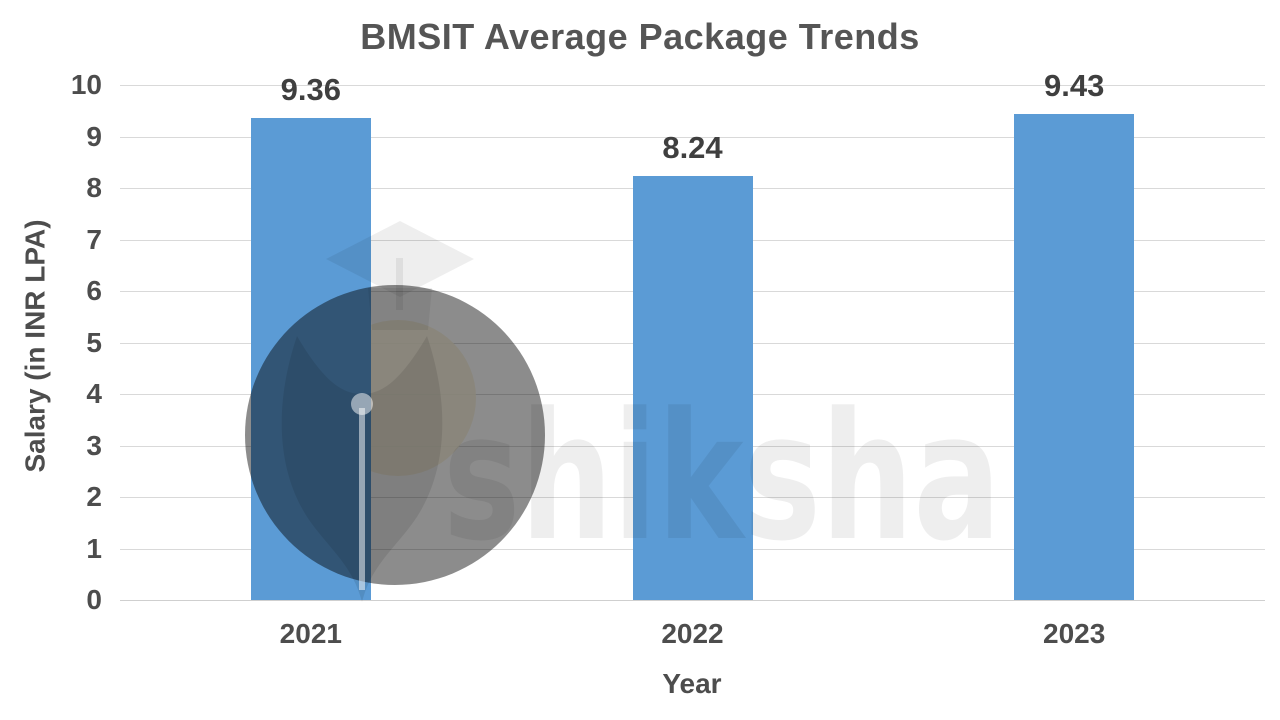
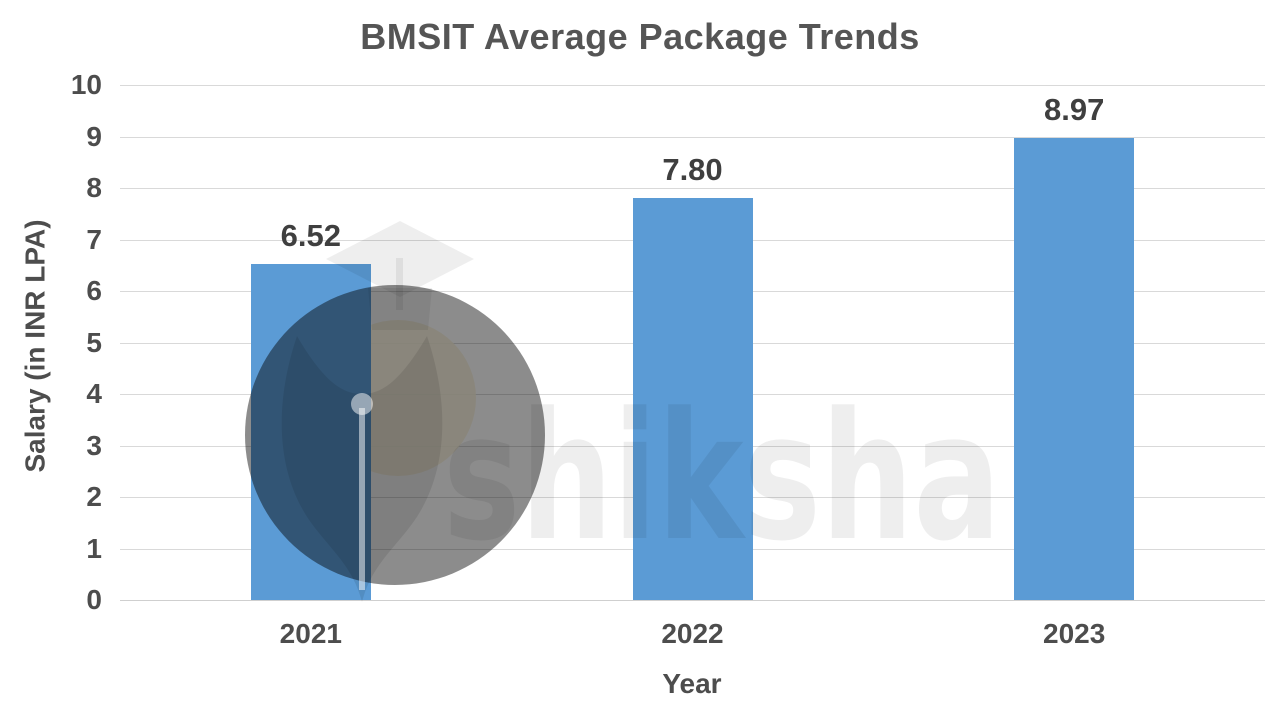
2021: 9.36 -> 6.52
2022: 8.24 -> 7.80
2023: 9.43 -> 8.97
